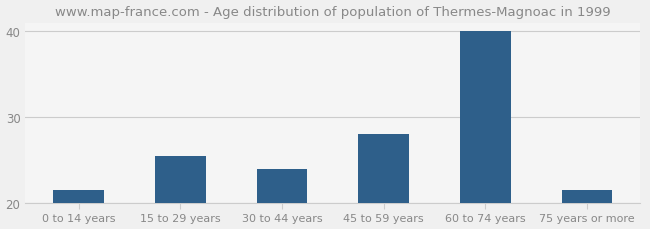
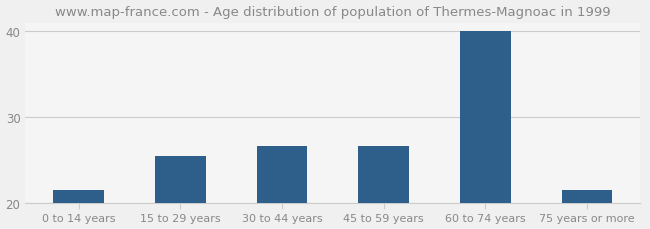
30 to 44 years: 24.0 -> 26.6
45 to 59 years: 28.0 -> 26.6
